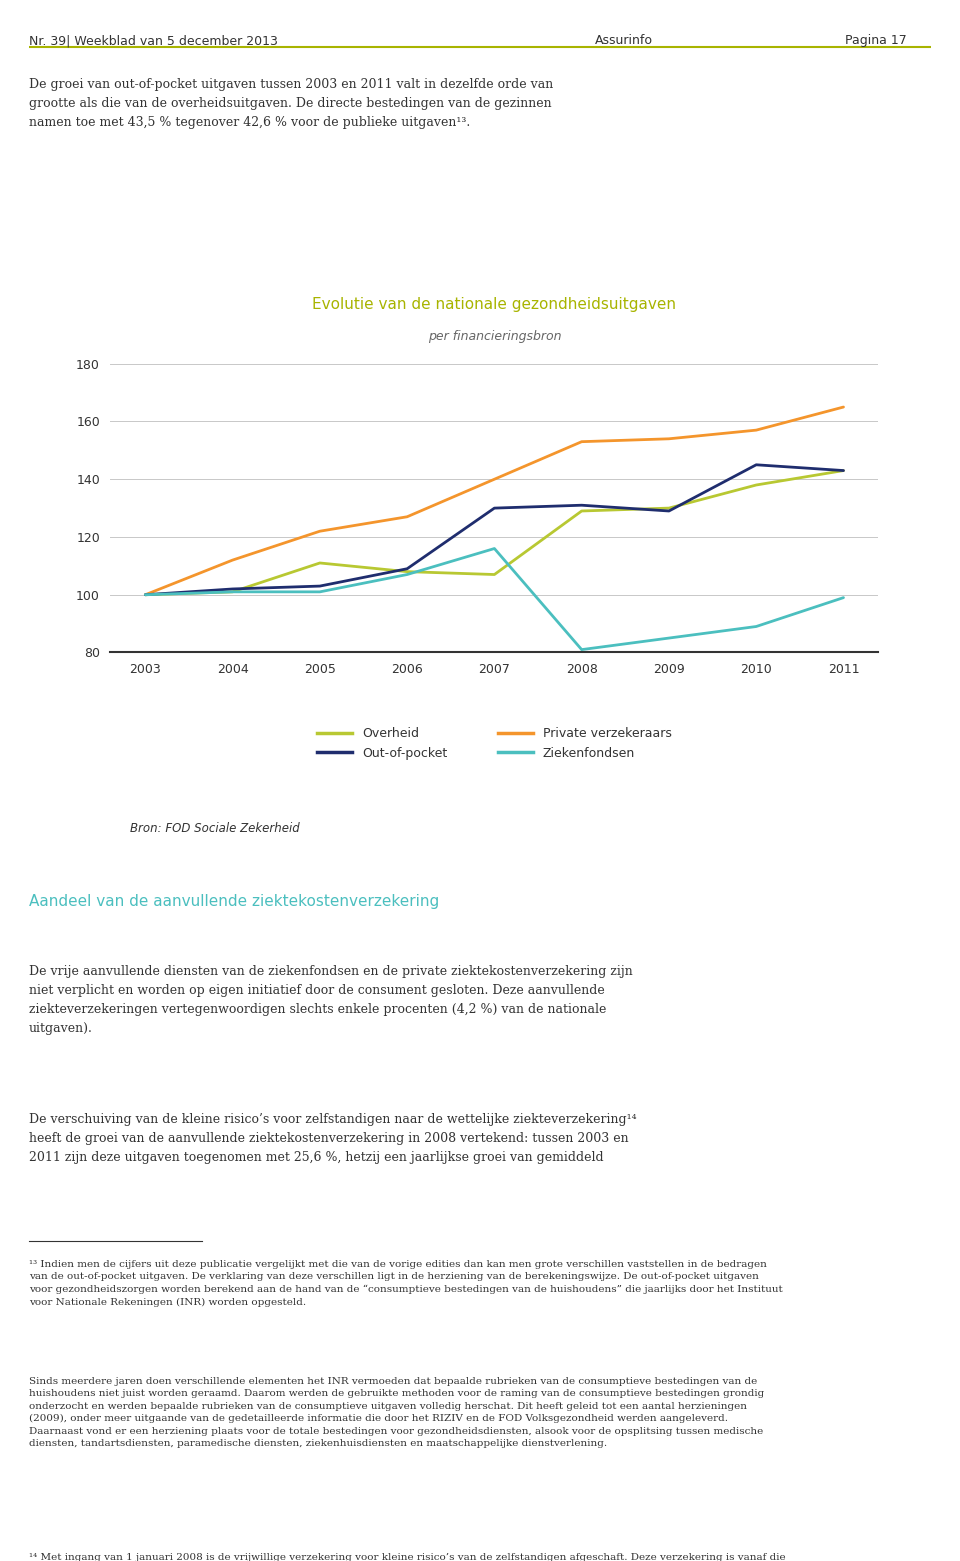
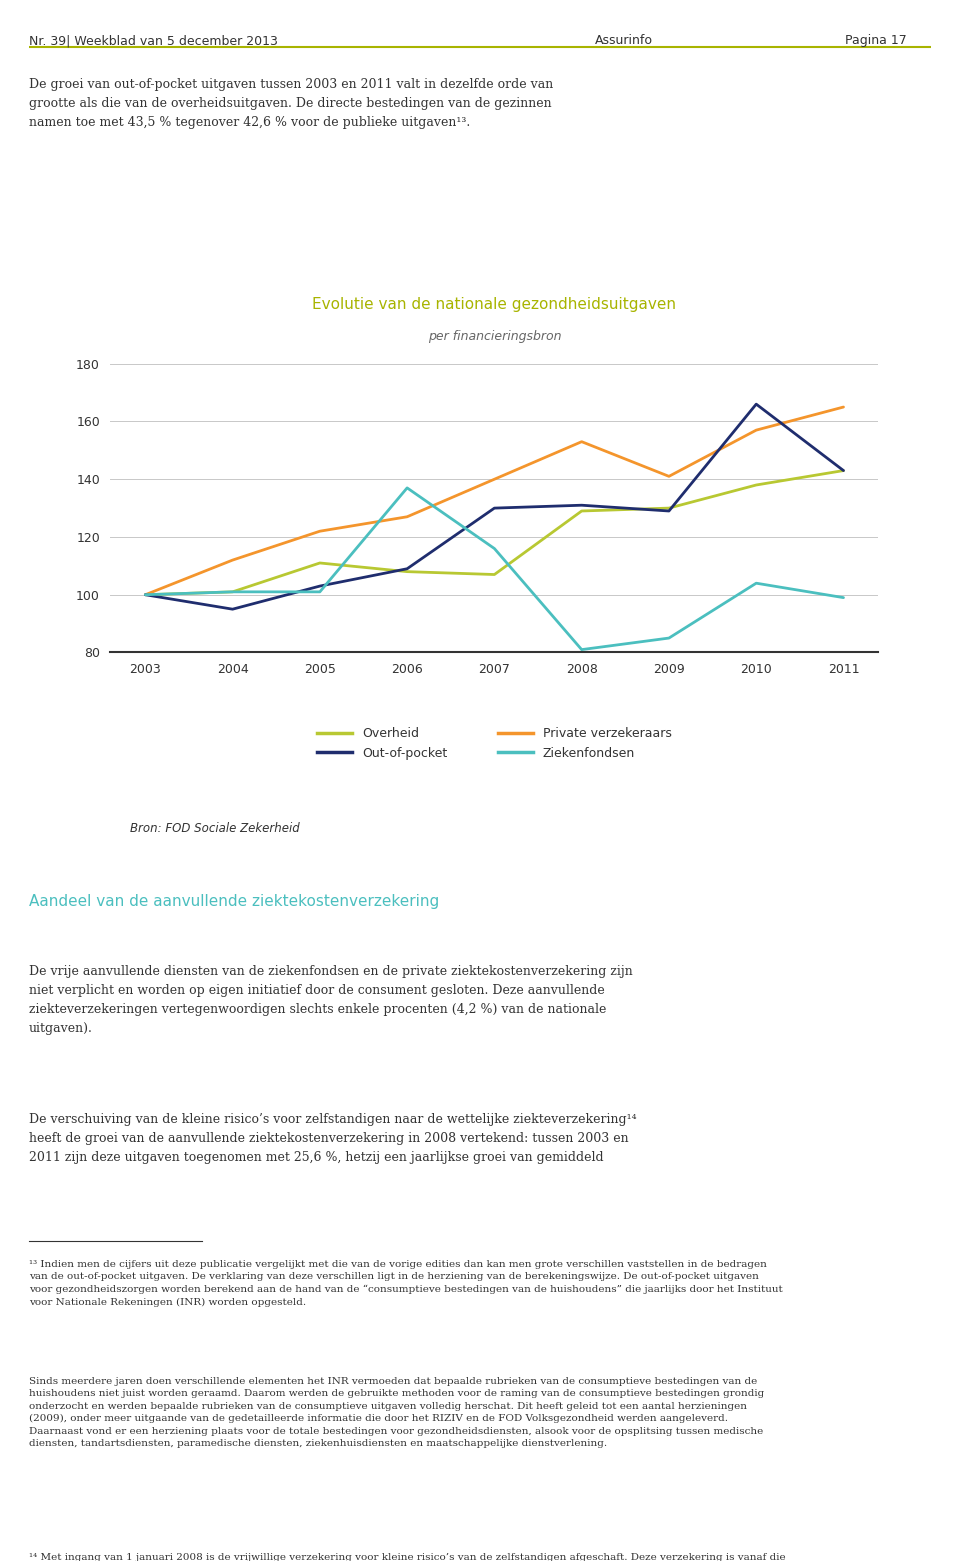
Out-of-pocket/2004: 102 -> 95
Ziekenfondsen/2006: 107 -> 137
Private verzekeraars/2009: 154 -> 141
Out-of-pocket/2010: 145 -> 166
Ziekenfondsen/2010: 89 -> 104
